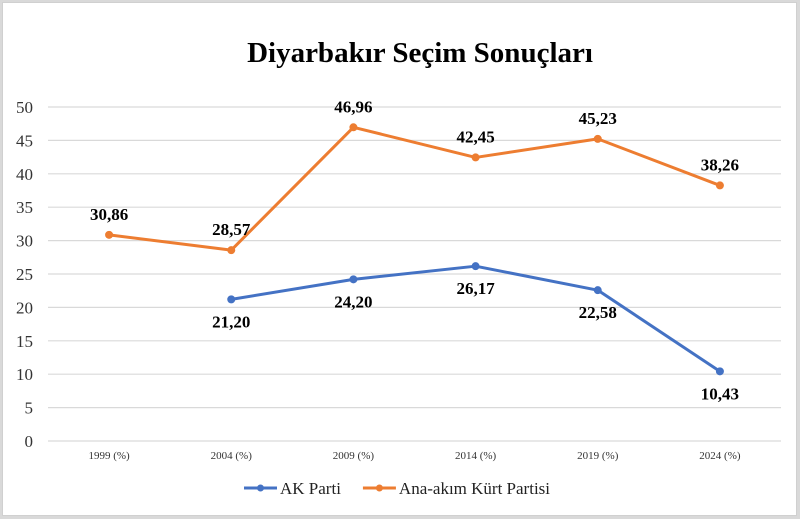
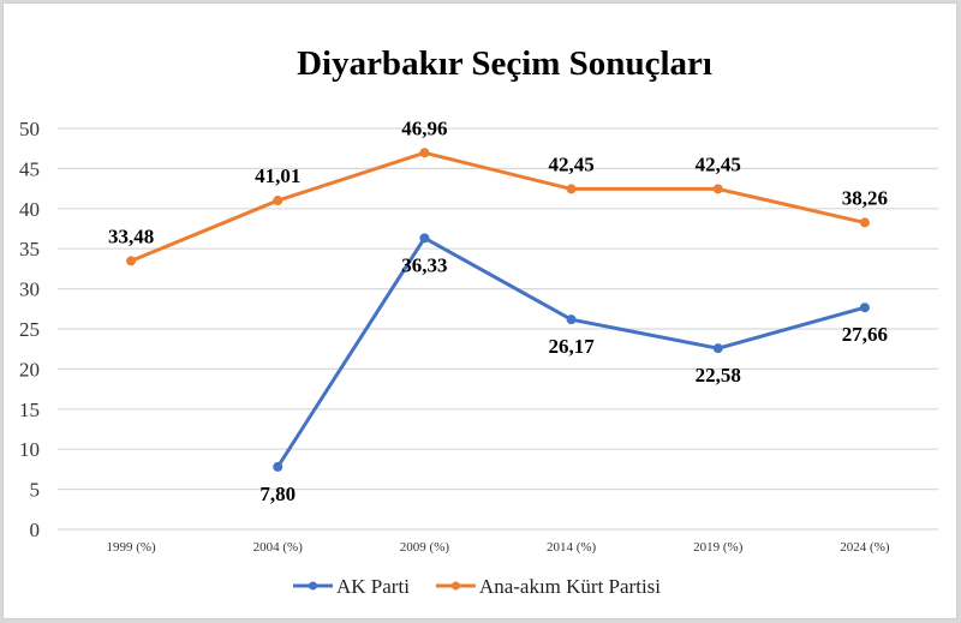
Ana-akım Kürt Partisi/1999 (%): 30,86 -> 33,48
AK Parti/2004 (%): 21,20 -> 7,80
Ana-akım Kürt Partisi/2004 (%): 28,57 -> 41,01
AK Parti/2009 (%): 24,20 -> 36,33
Ana-akım Kürt Partisi/2019 (%): 45,23 -> 42,45
AK Parti/2024 (%): 10,43 -> 27,66
